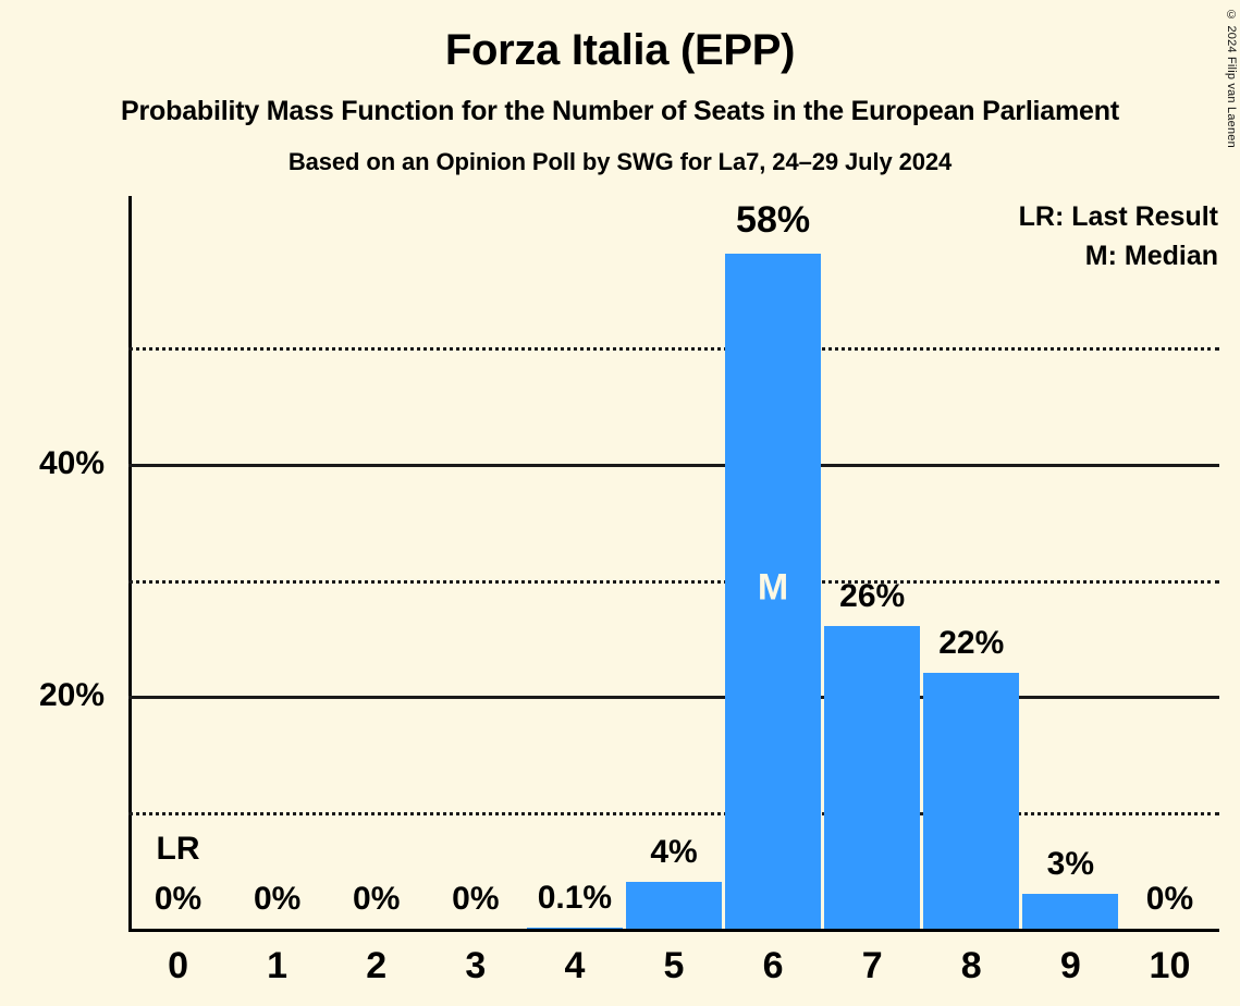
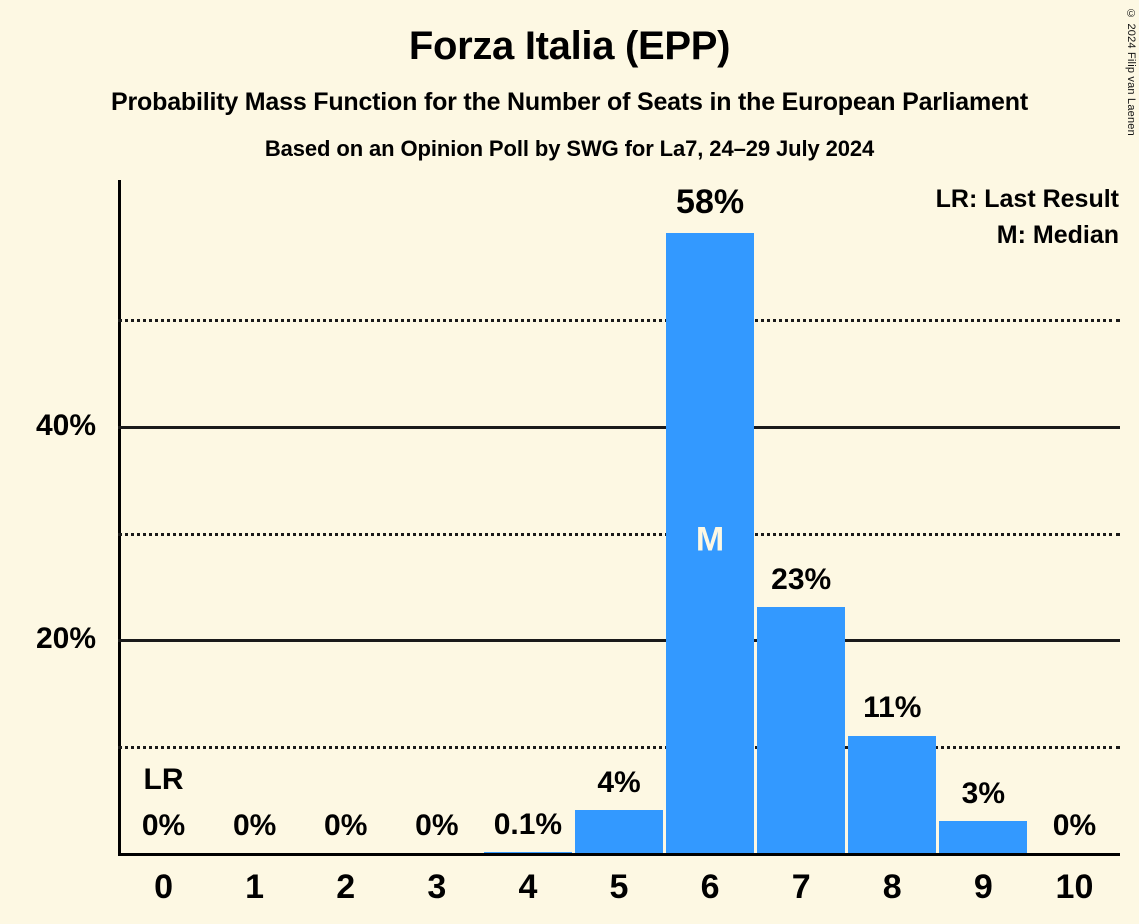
7: 26% -> 23%
8: 22% -> 11%
